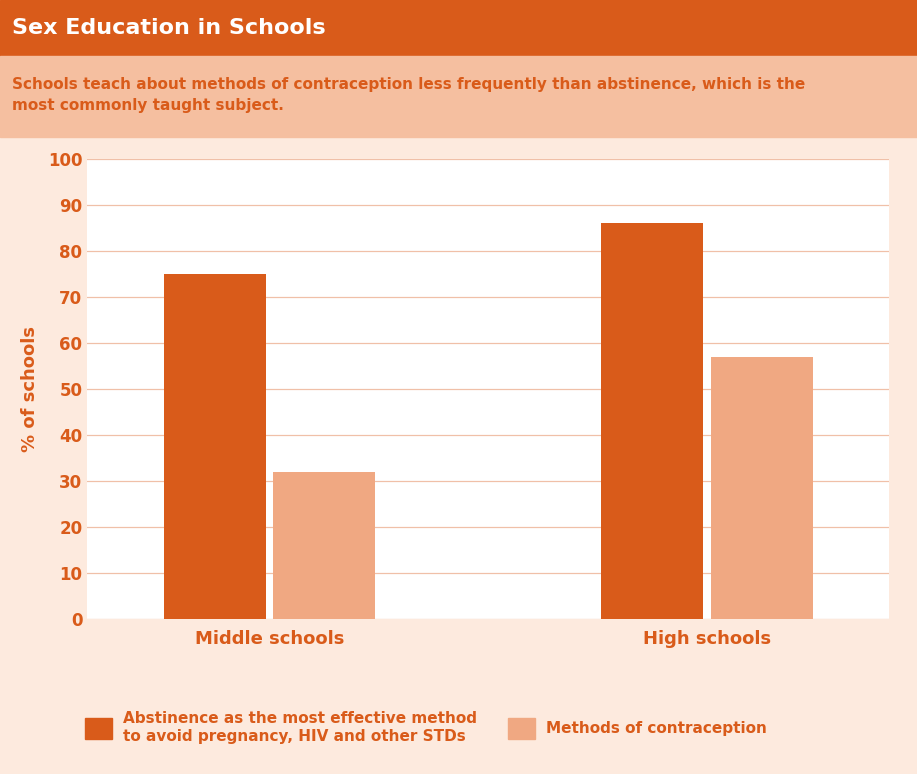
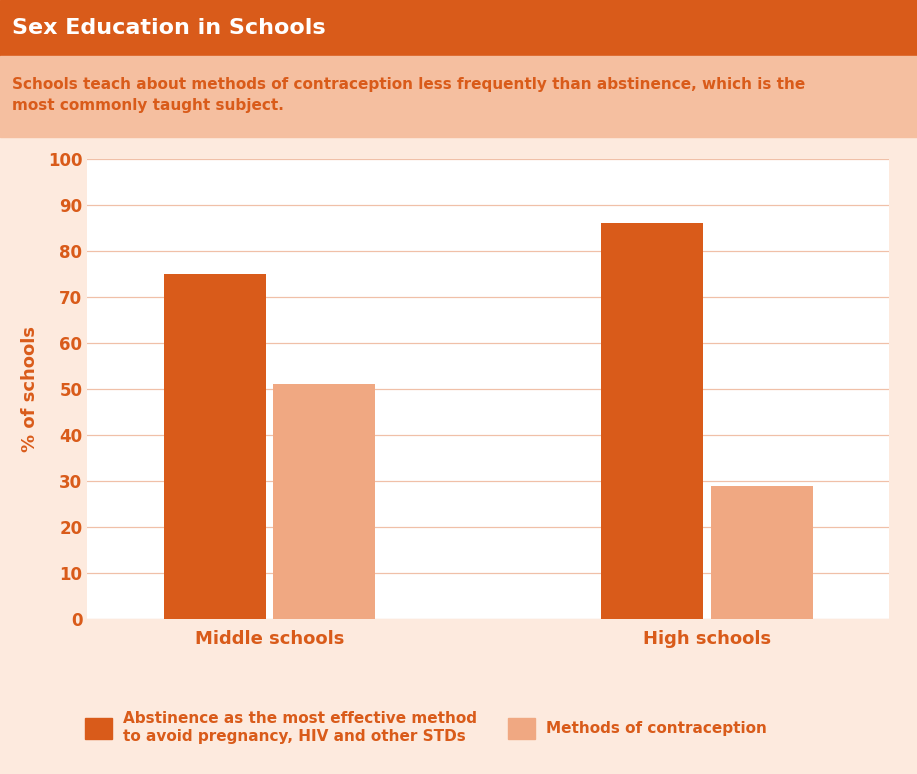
Methods of contraception/Middle schools: 32 -> 51
Methods of contraception/High schools: 57 -> 29
